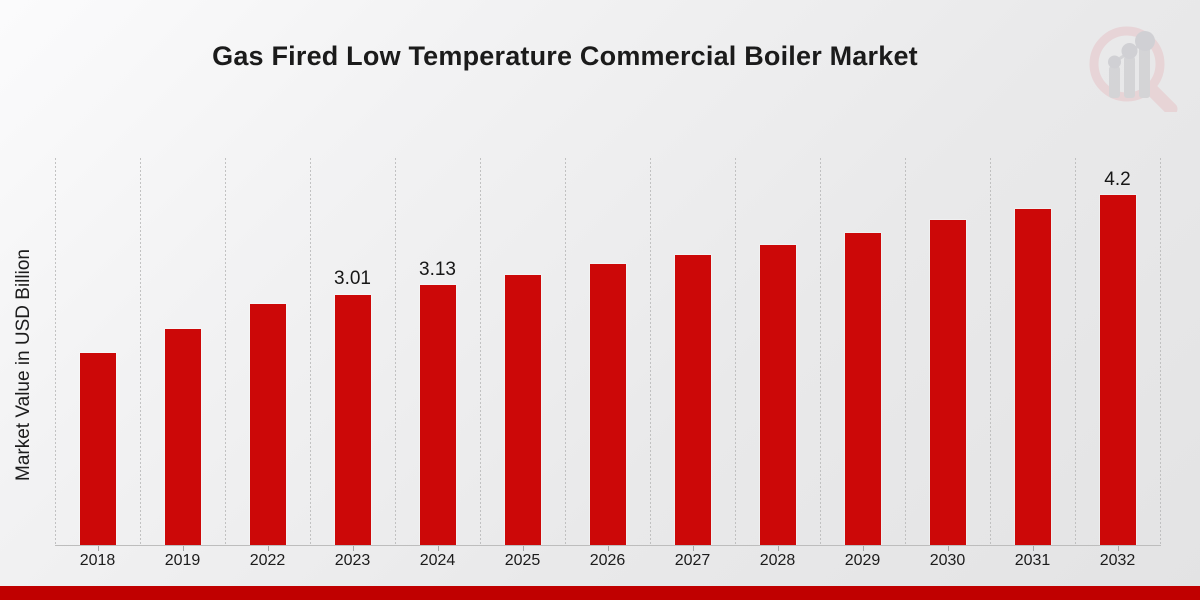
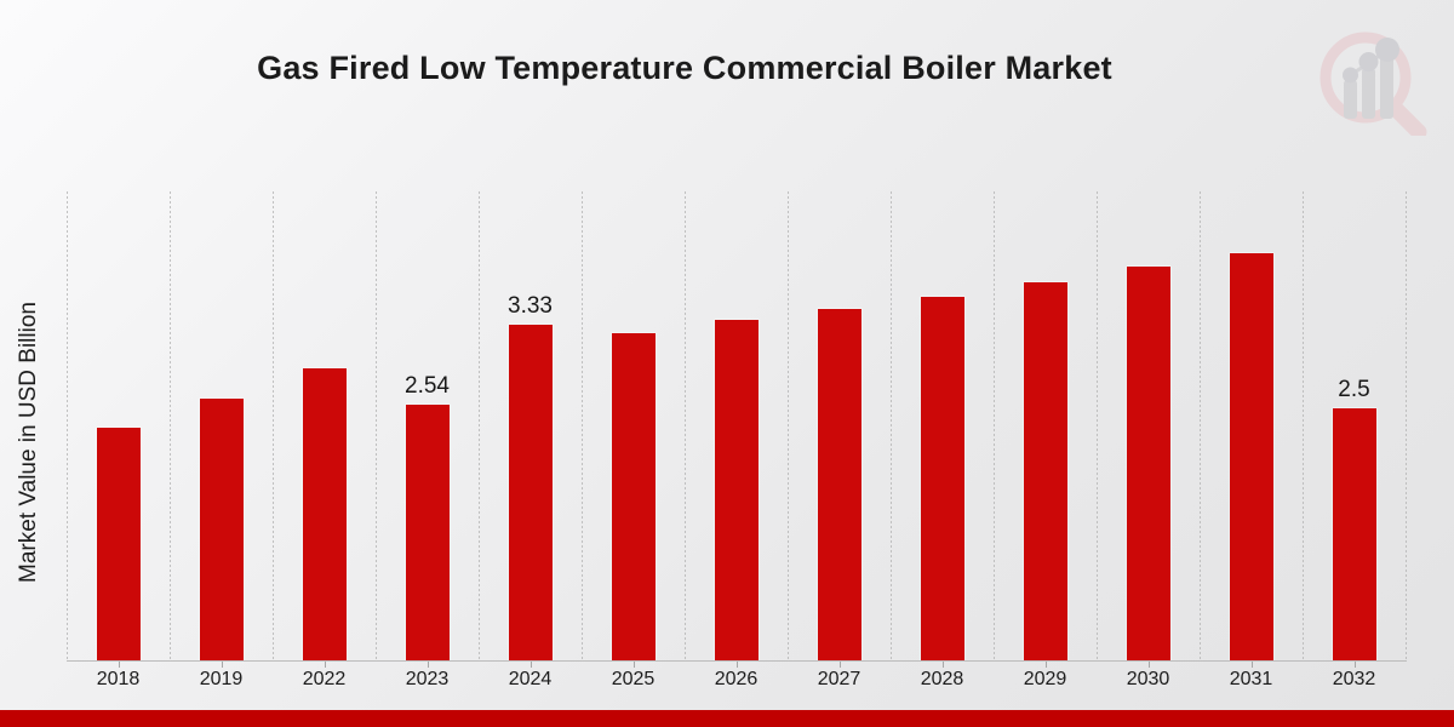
2023: 3.01 -> 2.54
2024: 3.13 -> 3.33
2032: 4.2 -> 2.5
